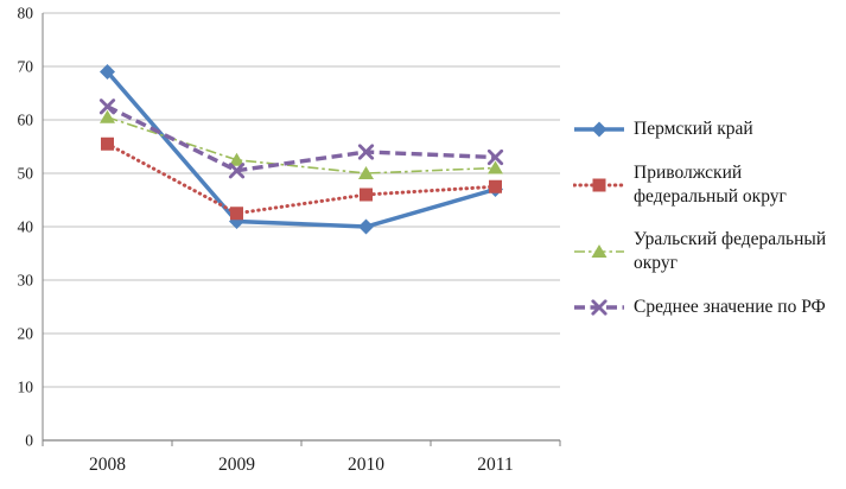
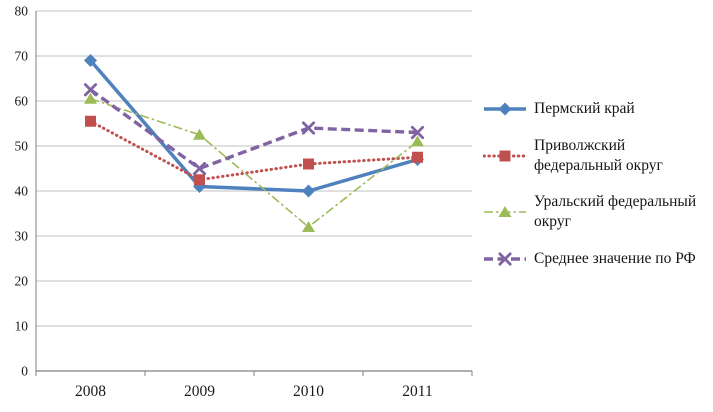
Среднее значение по РФ/2009: 50 -> 45
Уральский федеральный округ/2010: 50 -> 32
